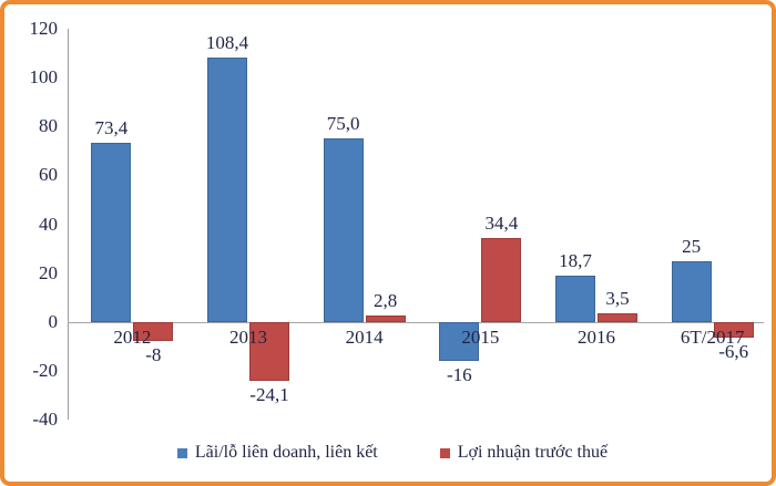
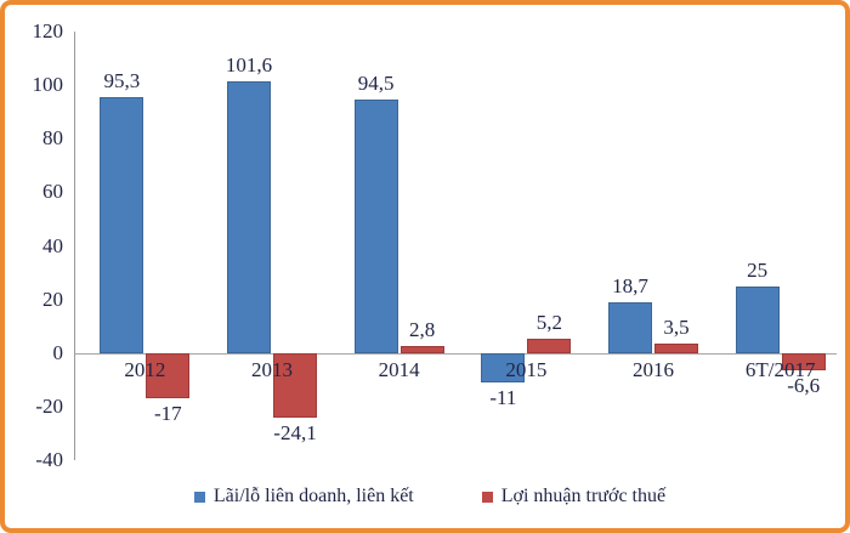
Lãi/lỗ liên doanh, liên kết/2012: 73,4 -> 95,3
Lợi nhuận trước thuế/2012: -8 -> -17
Lãi/lỗ liên doanh, liên kết/2013: 108,4 -> 101,6
Lãi/lỗ liên doanh, liên kết/2014: 75,0 -> 94,5
Lãi/lỗ liên doanh, liên kết/2015: -16 -> -11
Lợi nhuận trước thuế/2015: 34,4 -> 5,2
